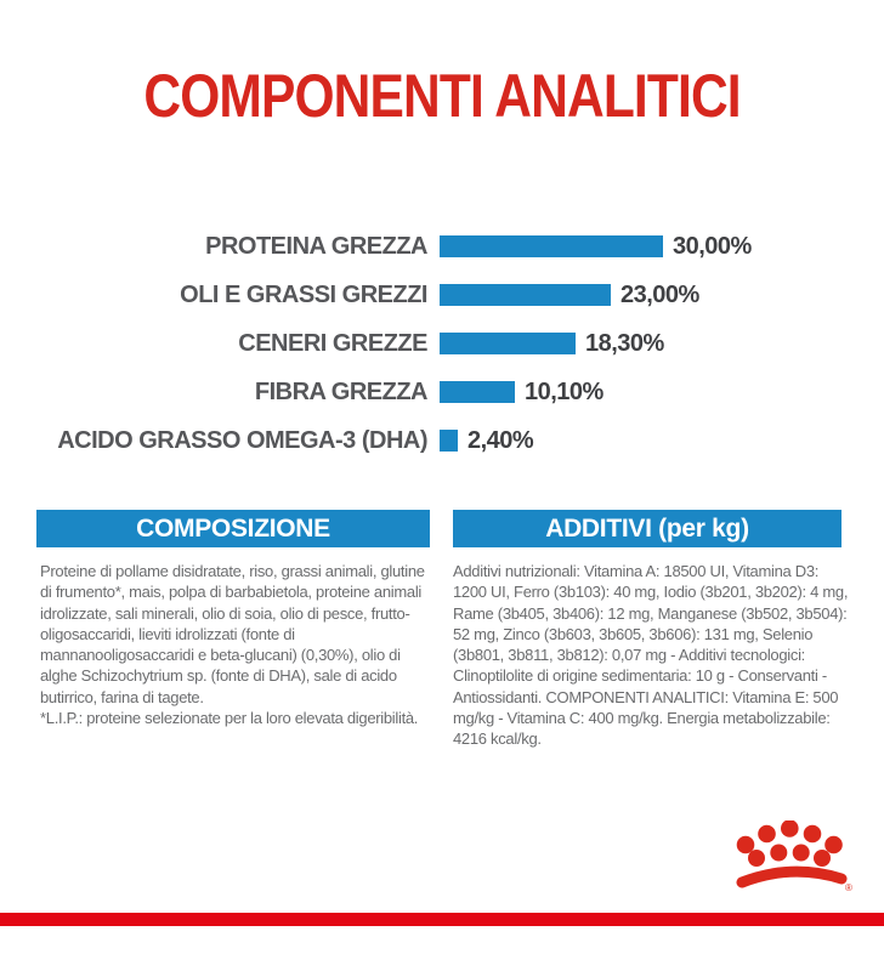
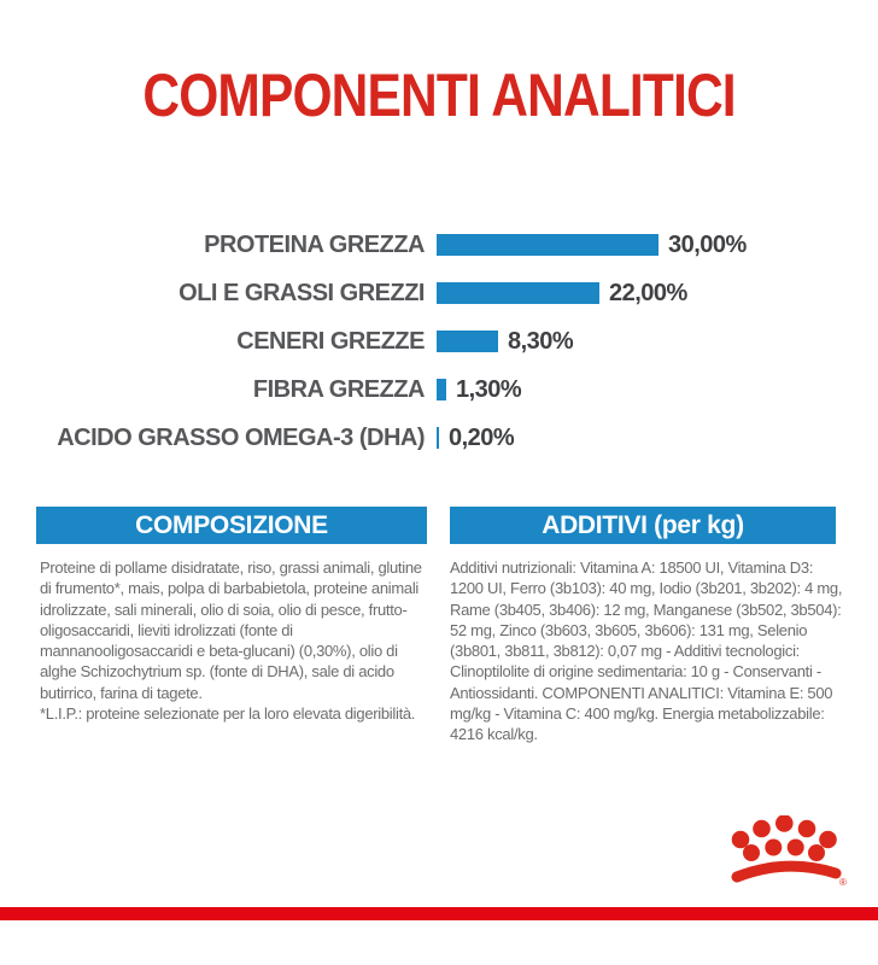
OLI E GRASSI GREZZI: 23,00% -> 22,00%
CENERI GREZZE: 18,30% -> 8,30%
FIBRA GREZZA: 10,10% -> 1,30%
ACIDO GRASSO OMEGA-3 (DHA): 2,40% -> 0,20%
